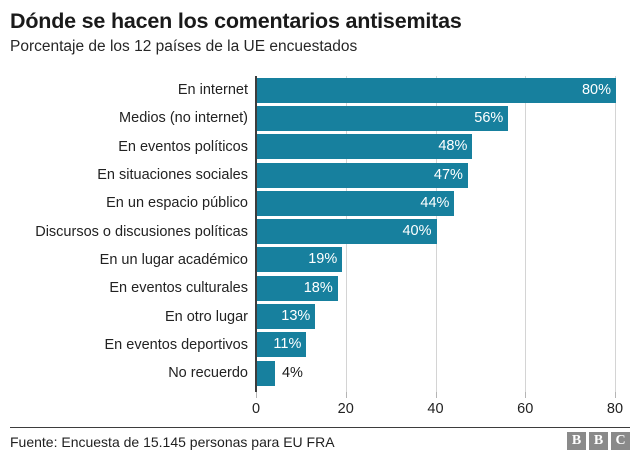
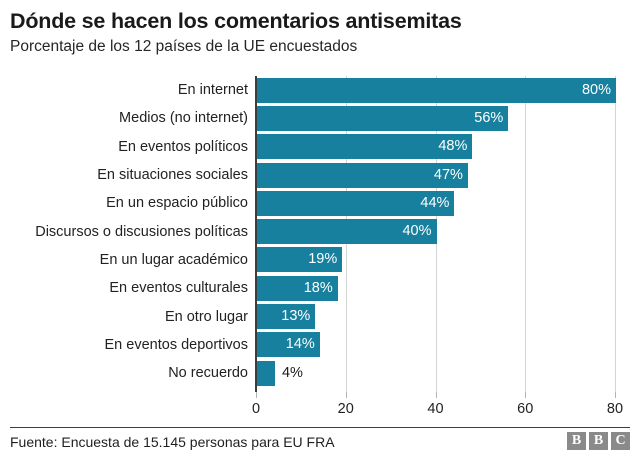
En eventos deportivos: 11% -> 14%
